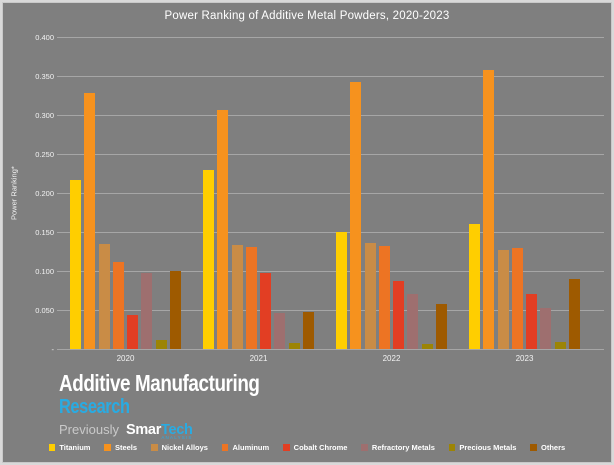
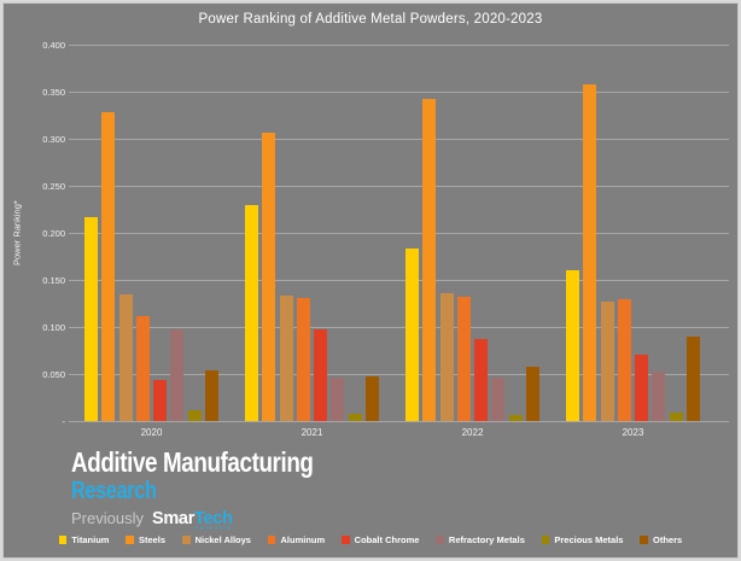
Others/2020: 0.10 -> 0.05
Titanium/2022: 0.15 -> 0.18
Refractory Metals/2022: 0.07 -> 0.05
